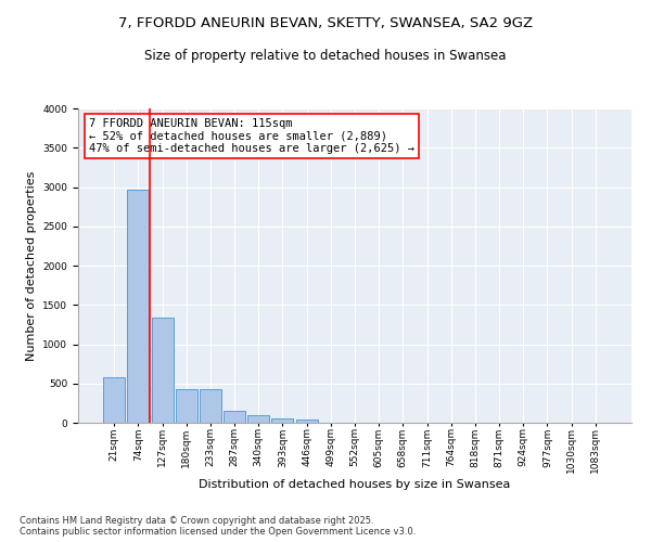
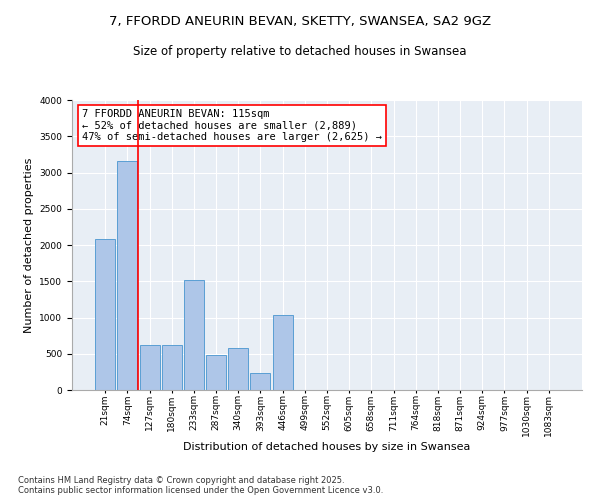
21sqm: 580 -> 2080
74sqm: 2970 -> 3160
127sqm: 1340 -> 620
180sqm: 430 -> 620
233sqm: 430 -> 1520
287sqm: 150 -> 480
340sqm: 90 -> 580
393sqm: 60 -> 240
446sqm: 40 -> 1040
